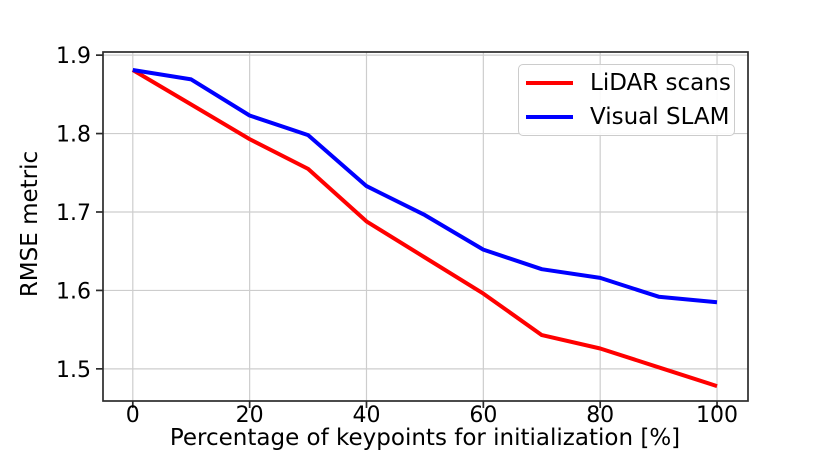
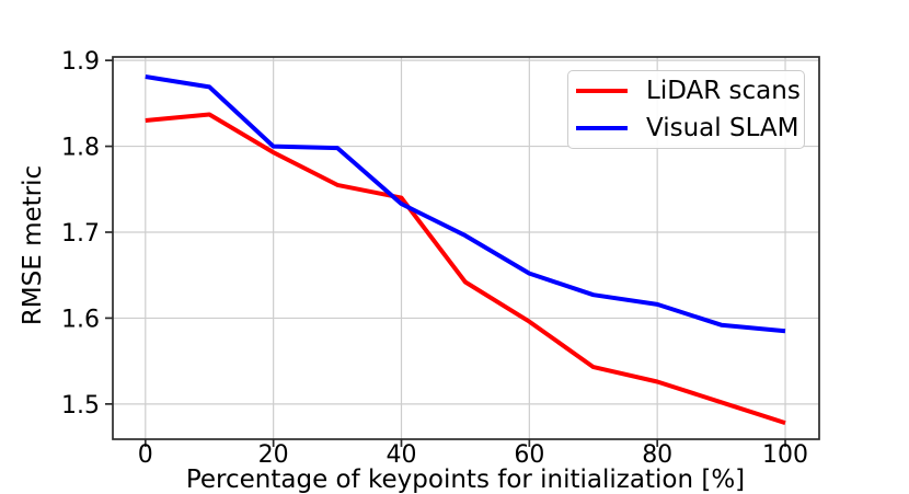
LiDAR scans/0: 1.88 -> 1.83
Visual SLAM/20: 1.82 -> 1.80
LiDAR scans/40: 1.69 -> 1.74
